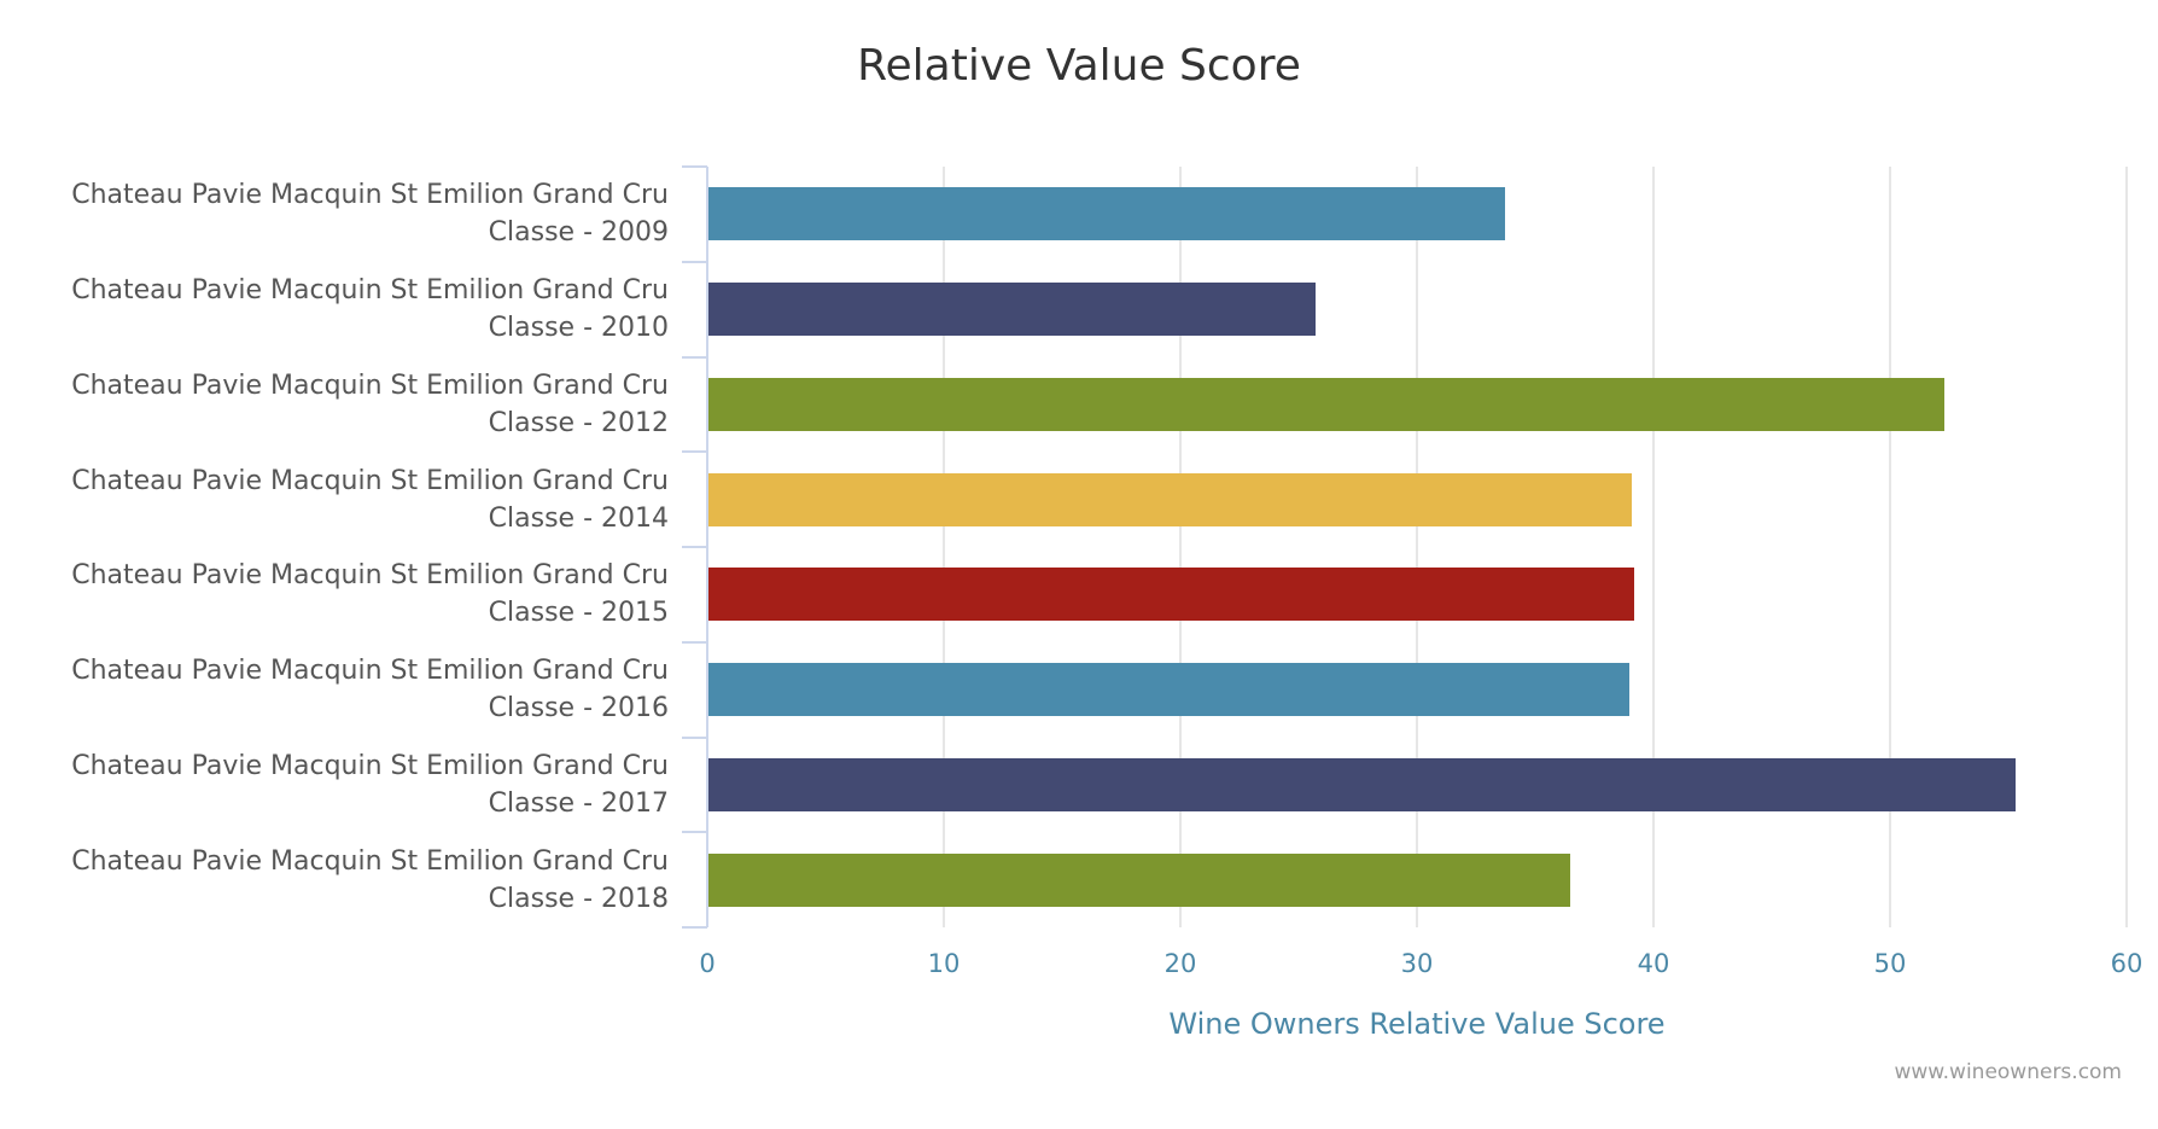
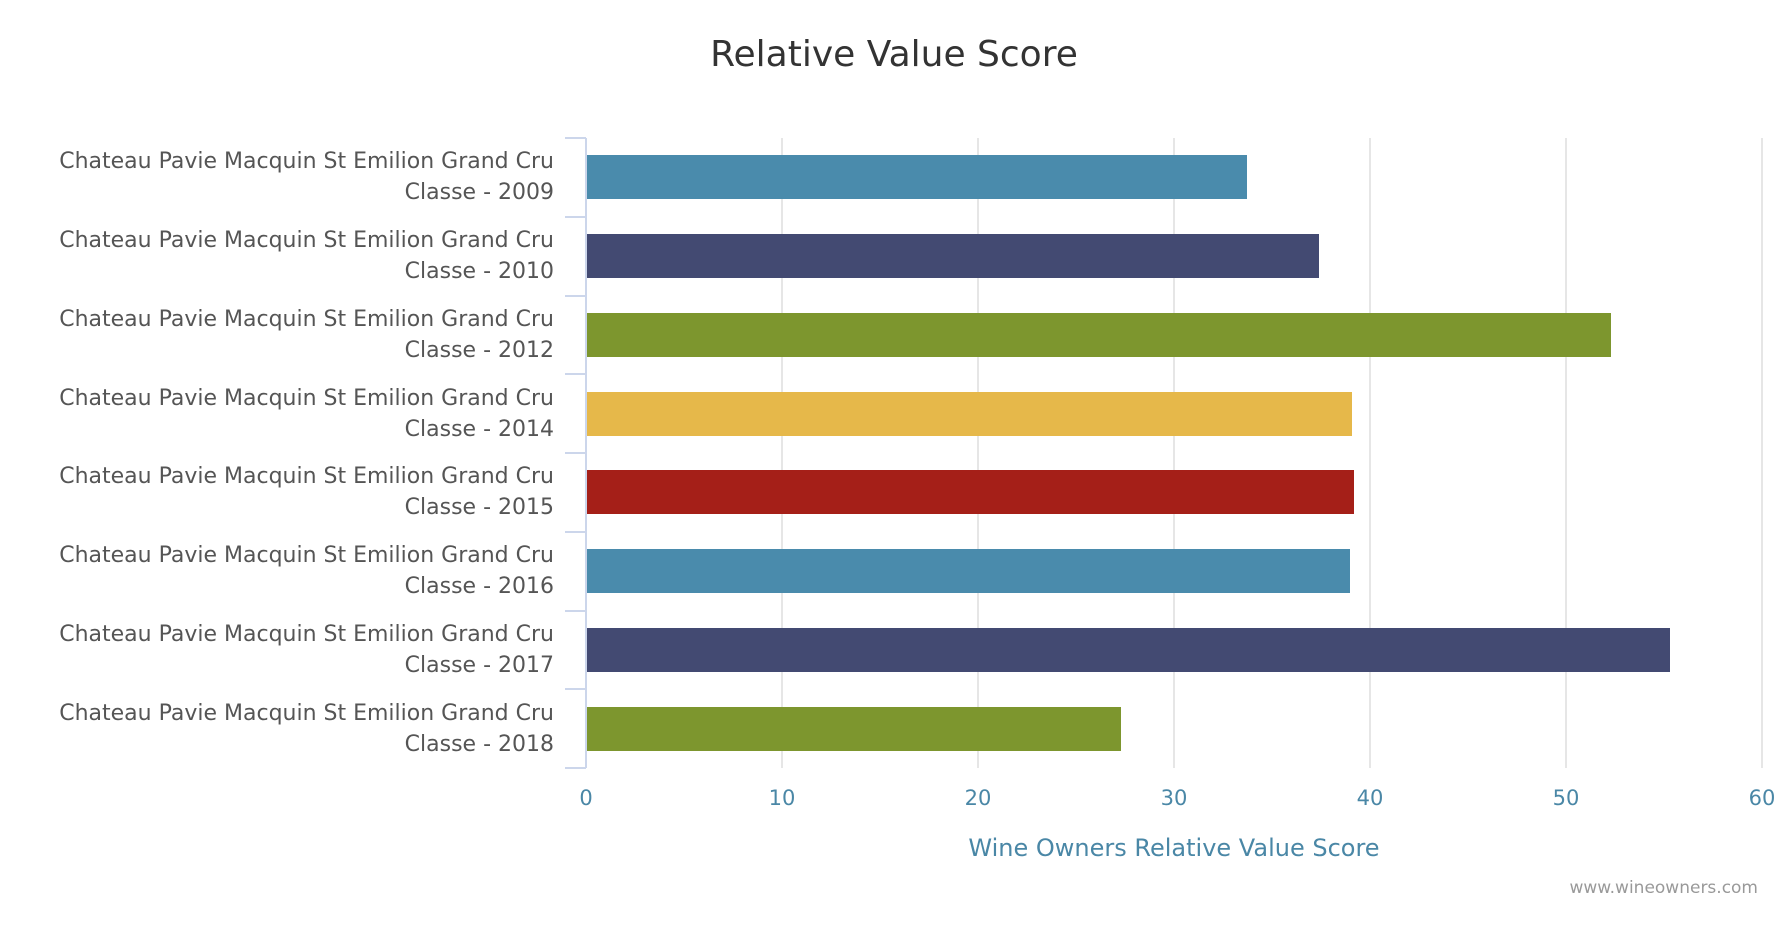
Chateau Pavie Macquin St Emilion Grand Cru Classe - 2010: 25.7 -> 37.4
Chateau Pavie Macquin St Emilion Grand Cru Classe - 2018: 36.5 -> 27.3
